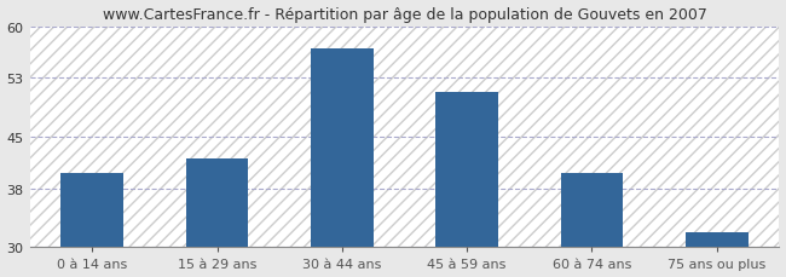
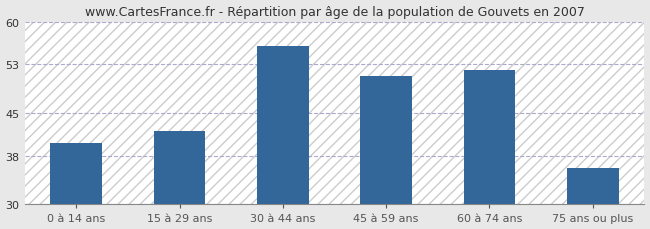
30 à 44 ans: 57 -> 56
60 à 74 ans: 40 -> 52
75 ans ou plus: 32 -> 36
